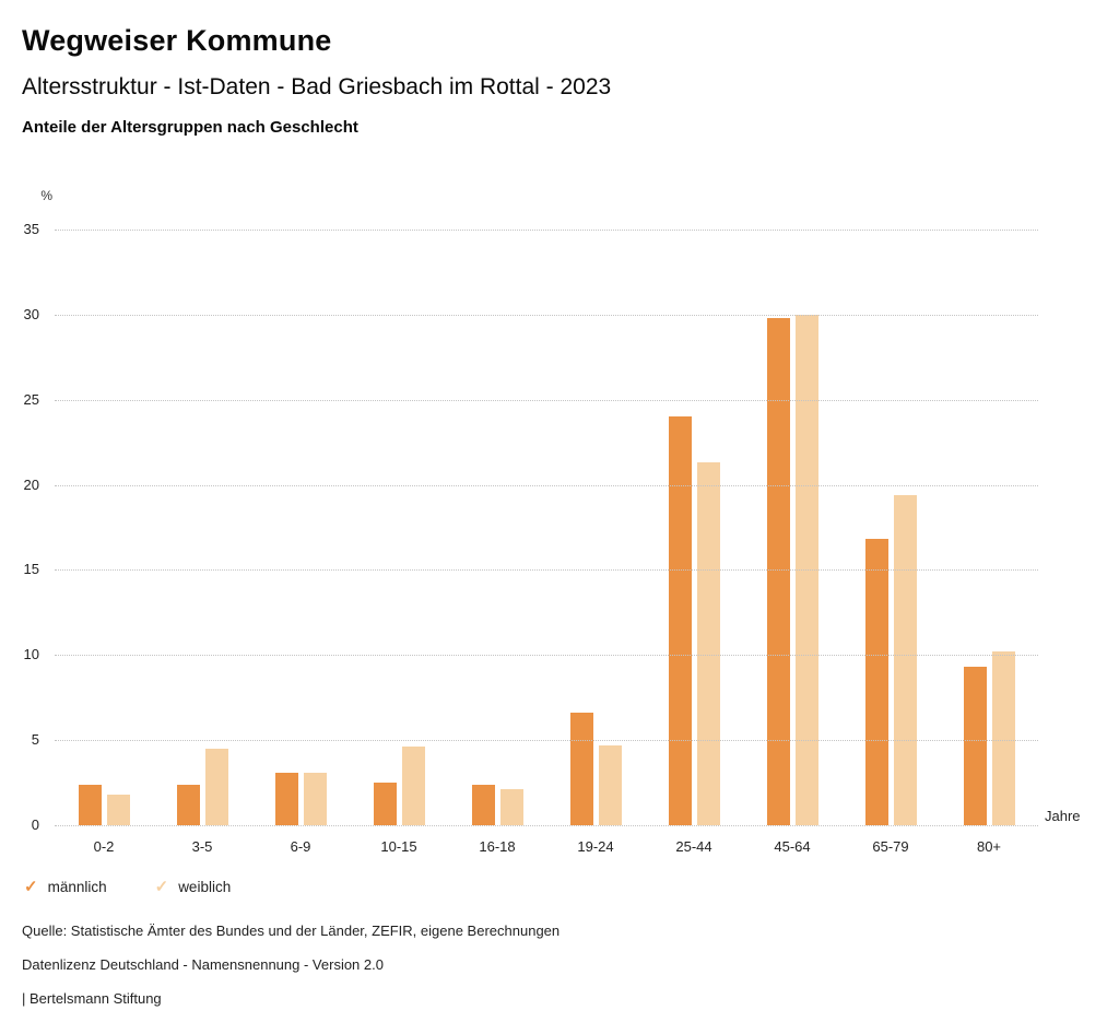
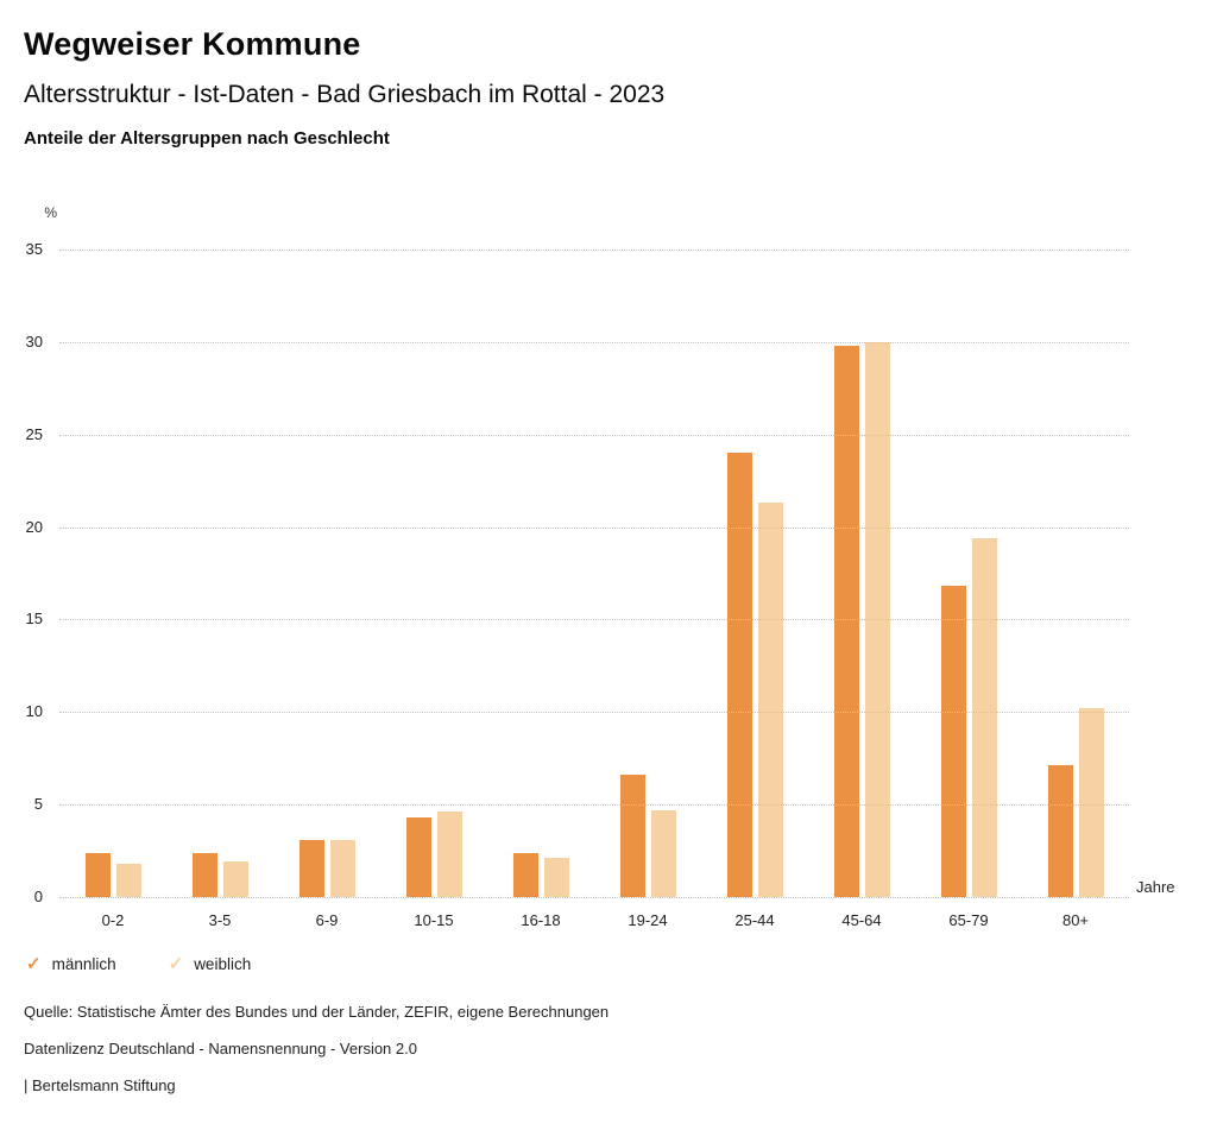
weiblich/3-5: 4.5 -> 1.9
männlich/10-15: 2.5 -> 4.3
männlich/80+: 9.3 -> 7.1
